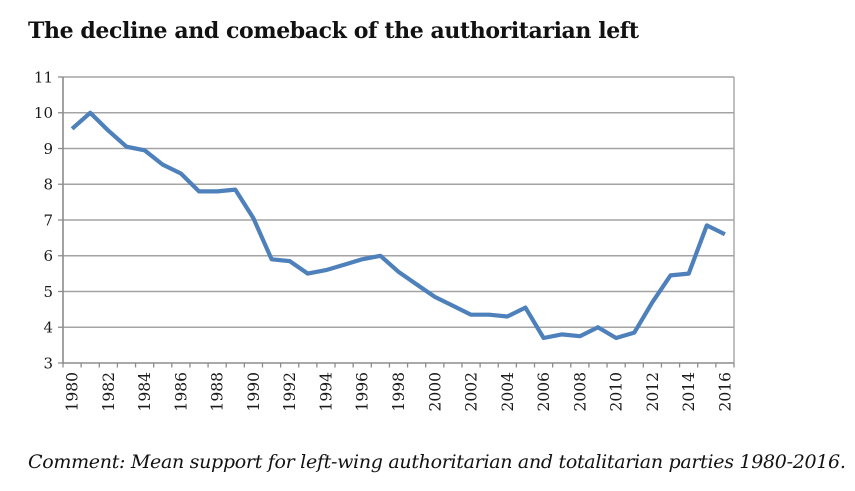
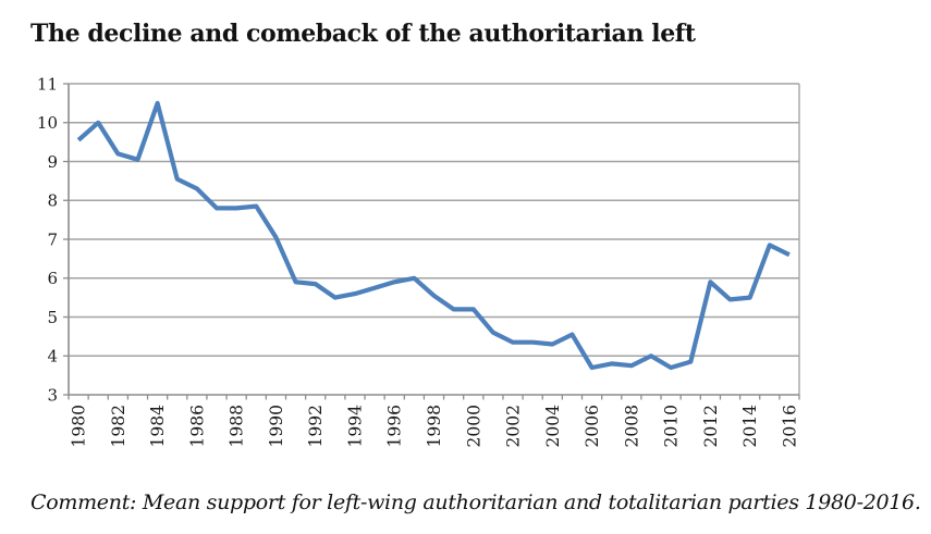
1982: 9.5 -> 9.2
1984: 8.9 -> 10.5
2000: 4.8 -> 5.2
2012: 4.7 -> 5.9
